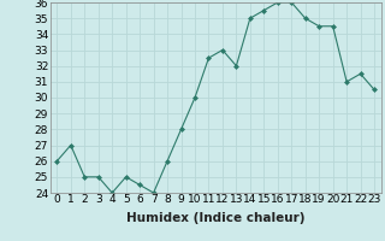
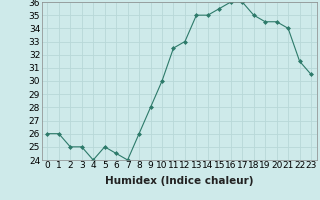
1: 27.0 -> 26.0
13: 32.0 -> 35.0
21: 31.0 -> 34.0
